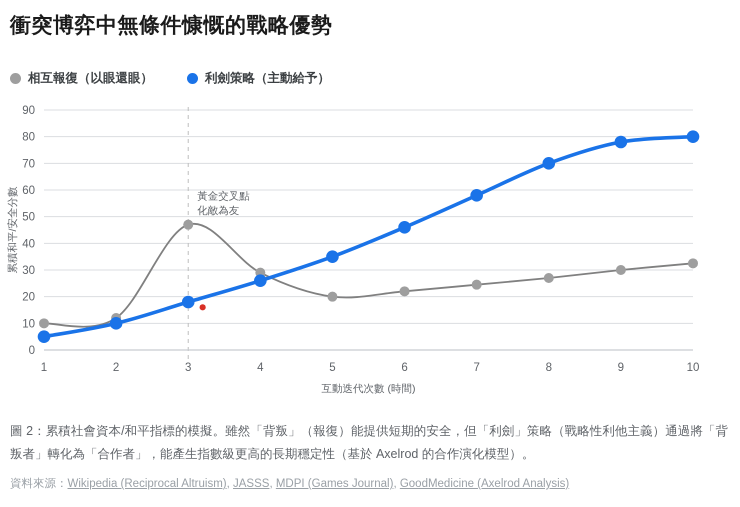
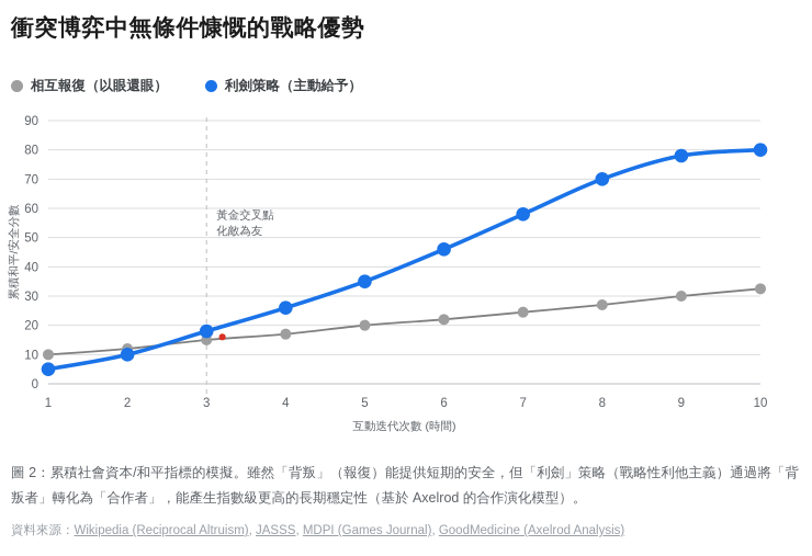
相互報復（以眼還眼）/3: 47 -> 15
相互報復（以眼還眼）/4: 29 -> 17
